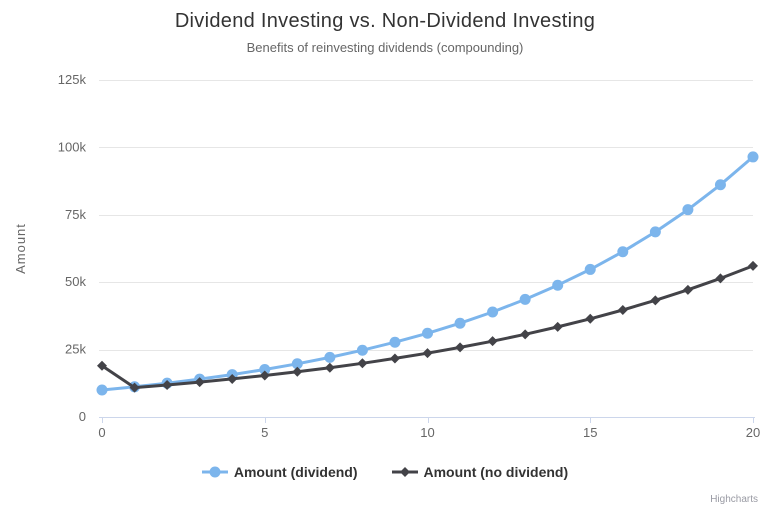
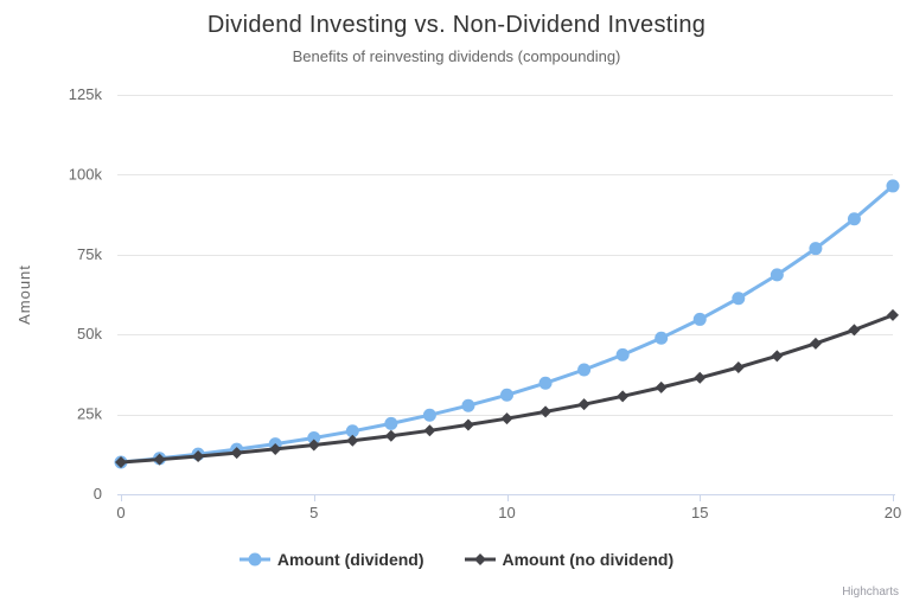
Amount (no dividend)/0: 19k -> 10k
